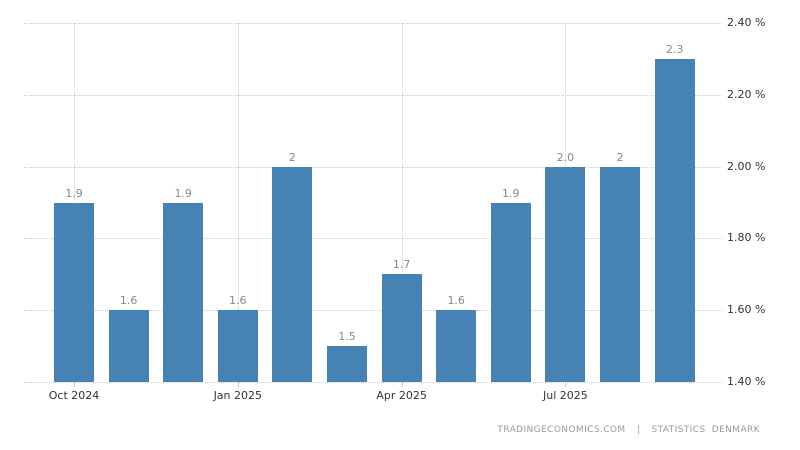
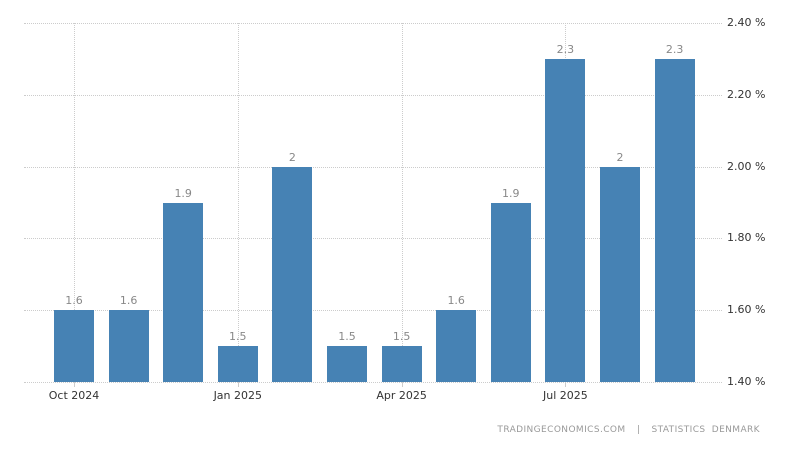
Oct 2024: 1.9 -> 1.6
Jan 2025: 1.6 -> 1.5
Apr 2025: 1.7 -> 1.5
Jul 2025: 2.0 -> 2.3
